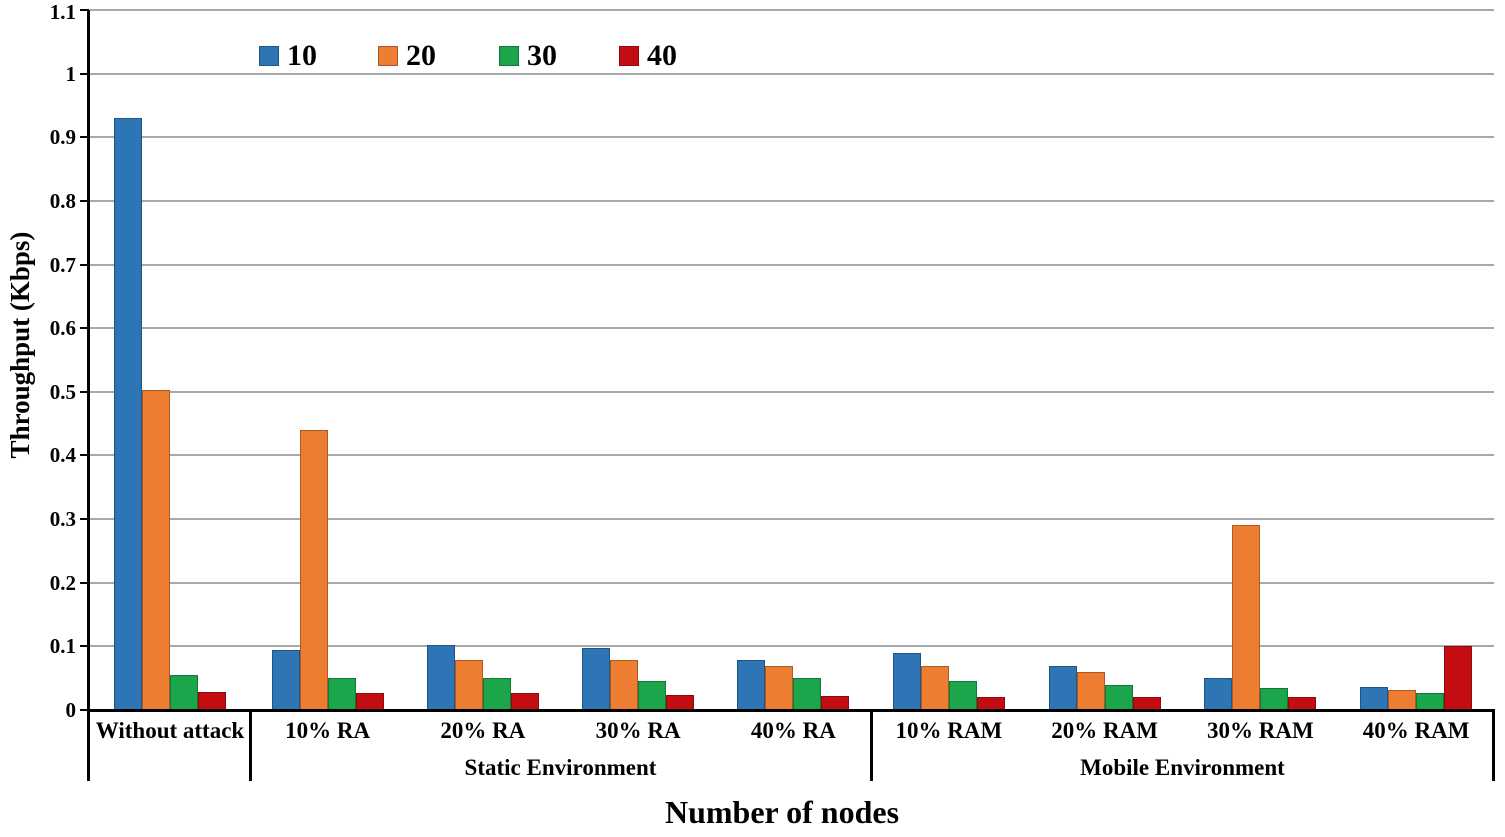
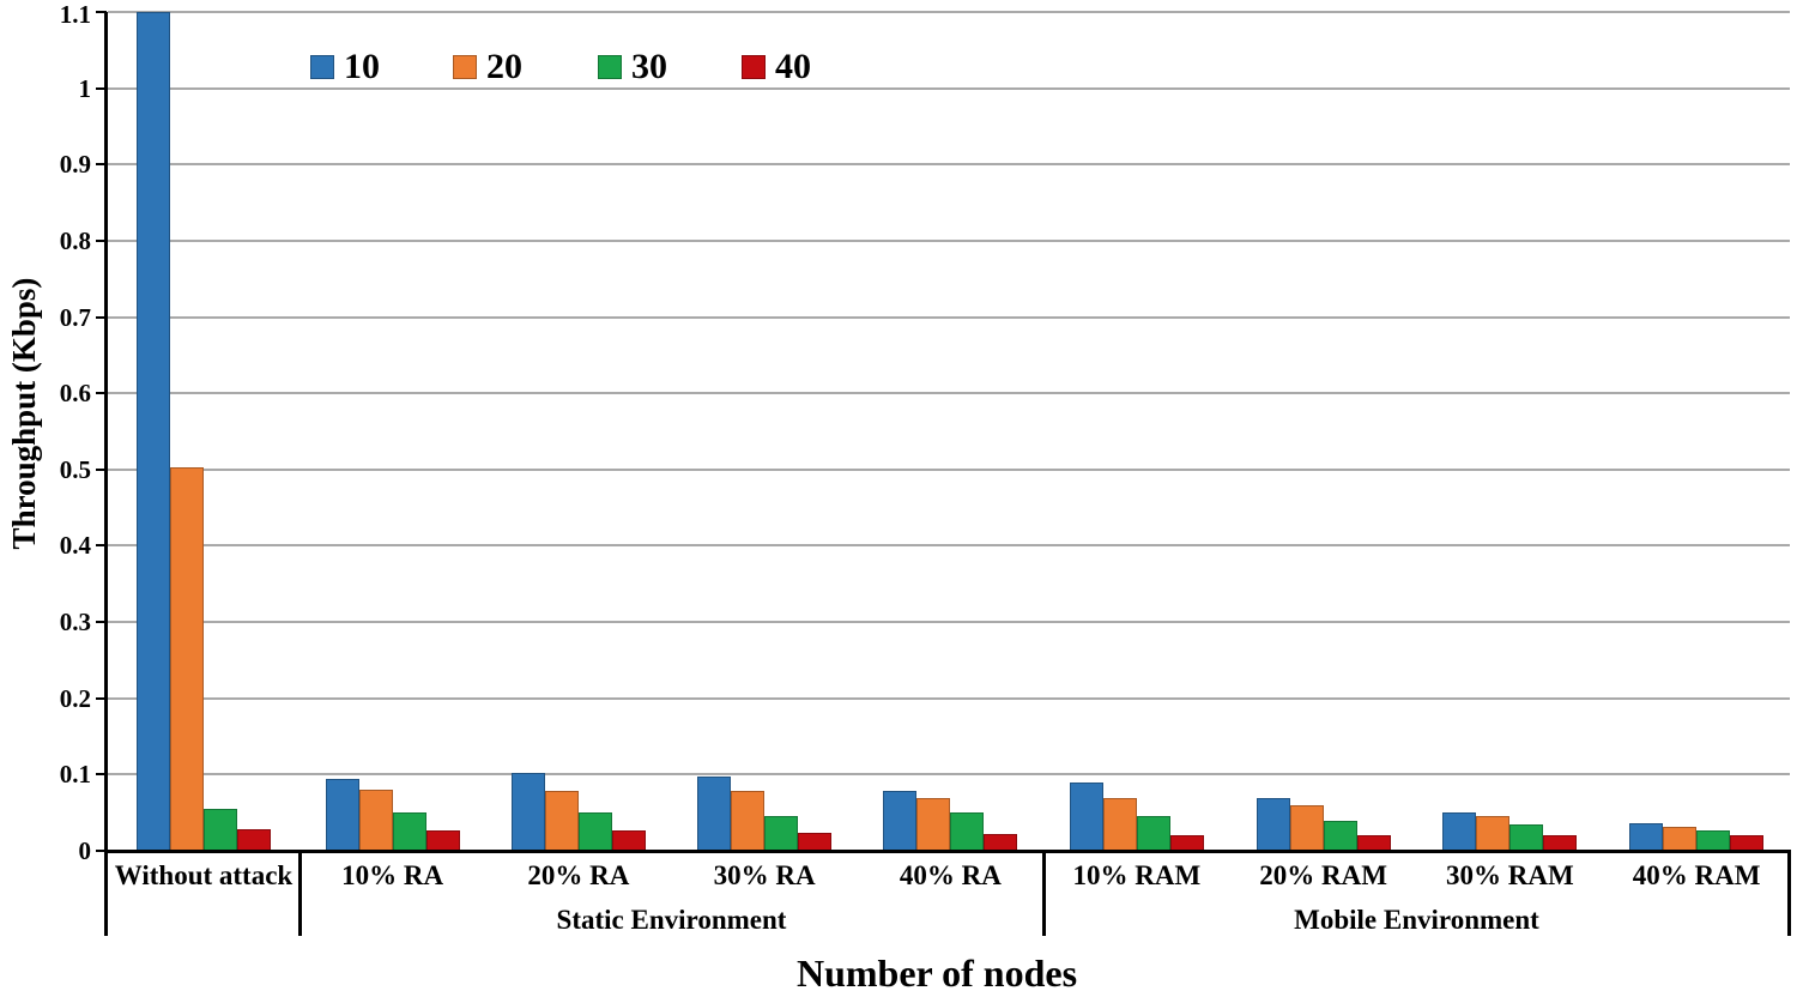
10/Without attack: 0.93 -> 1.10
20/10% RA: 0.44 -> 0.08
20/30% RAM: 0.29 -> 0.04
40/40% RAM: 0.10 -> 0.02
